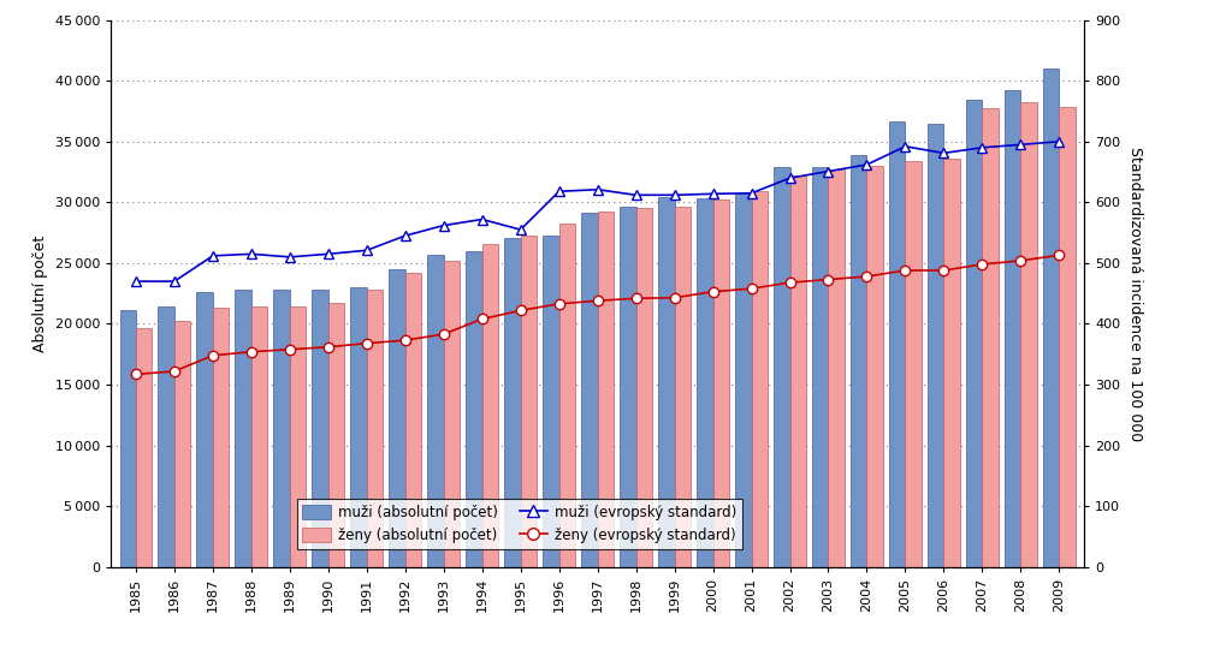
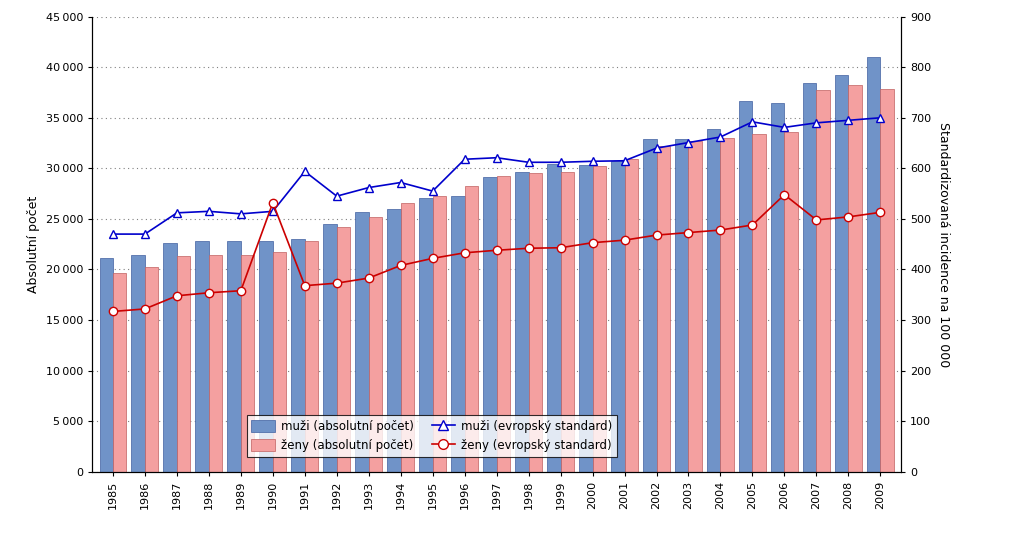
ženy (evropský standard)/1990: 362 -> 532
muži (evropský standard)/1991: 521 -> 594
ženy (evropský standard)/2006: 488 -> 548
